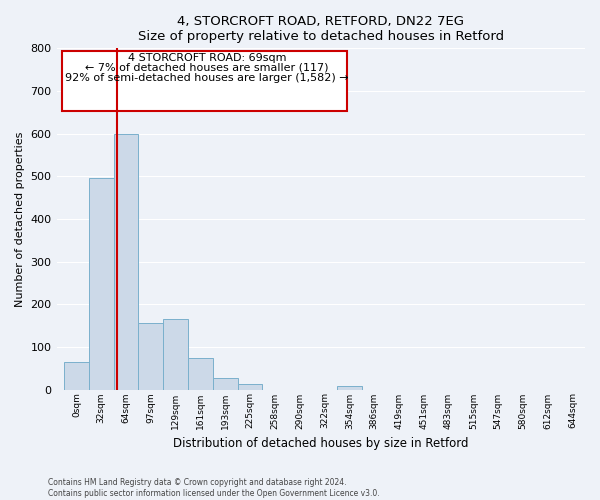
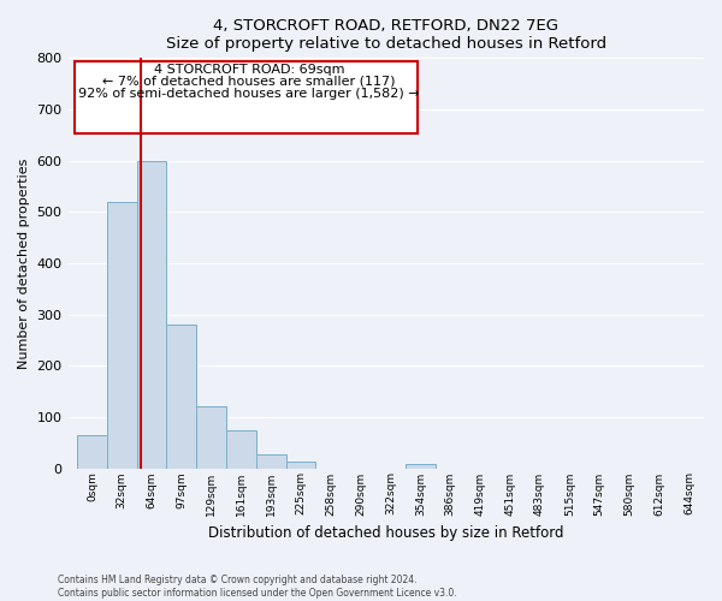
32sqm: 495 -> 520
97sqm: 155 -> 280
129sqm: 165 -> 120
